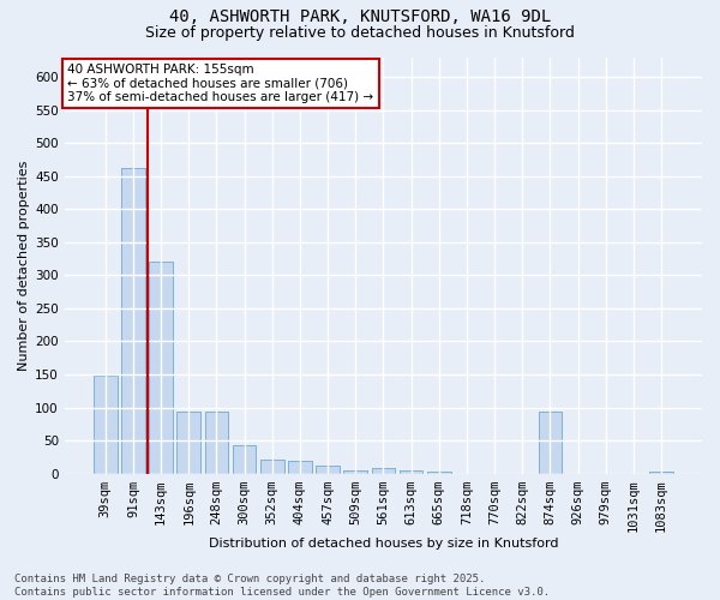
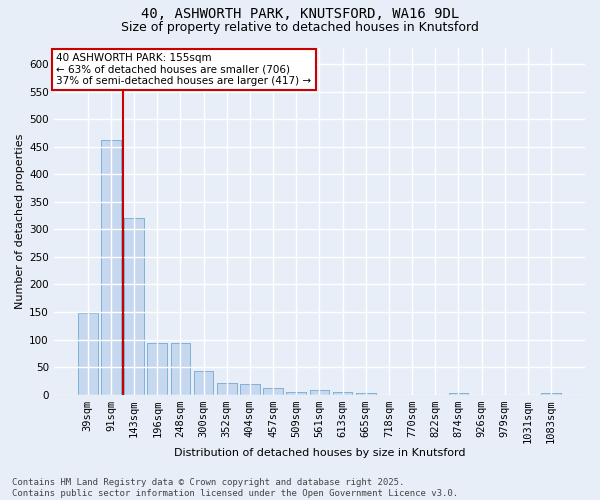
874sqm: 94 -> 4
